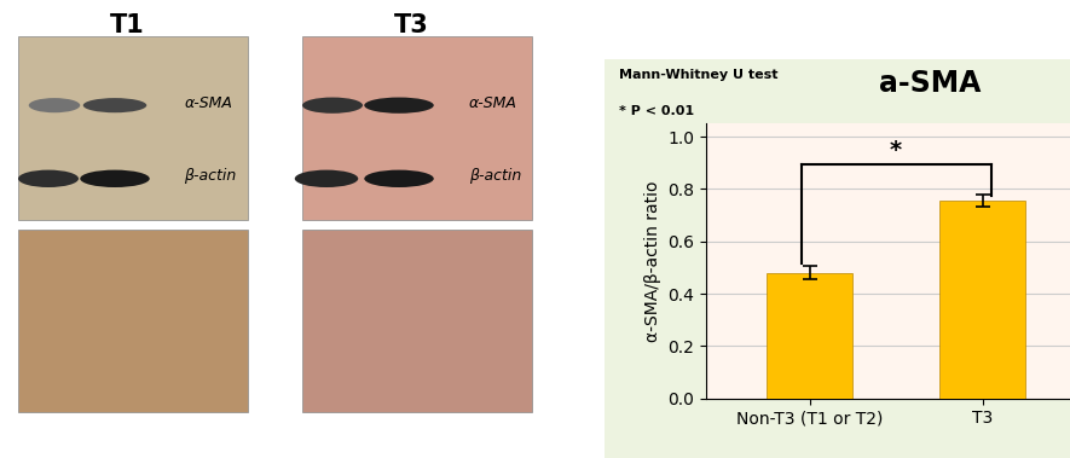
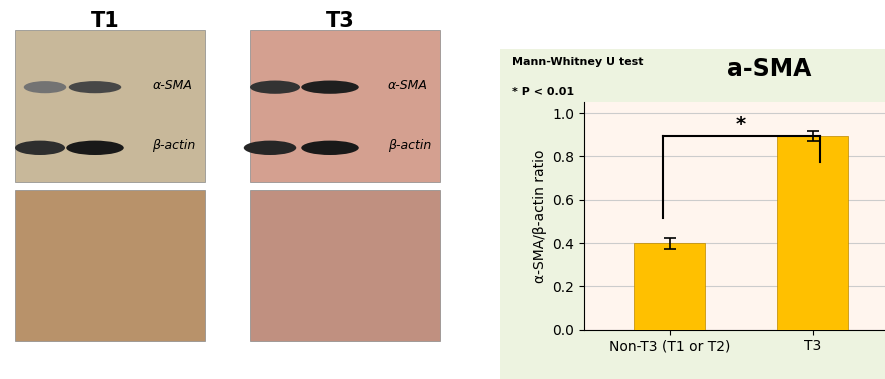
Non-T3 (T1 or T2): 0.480 -> 0.400
T3: 0.755 -> 0.895
